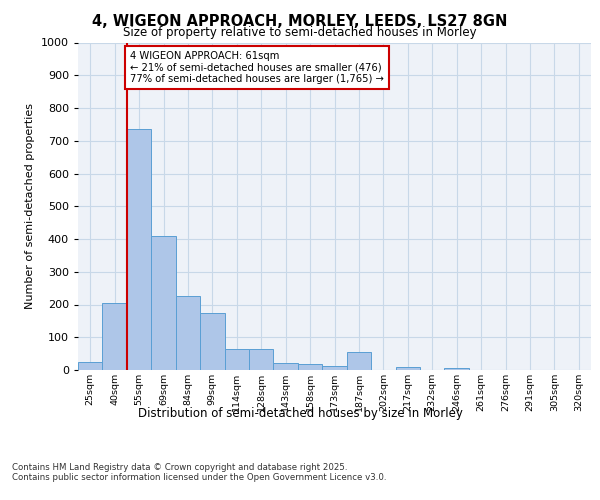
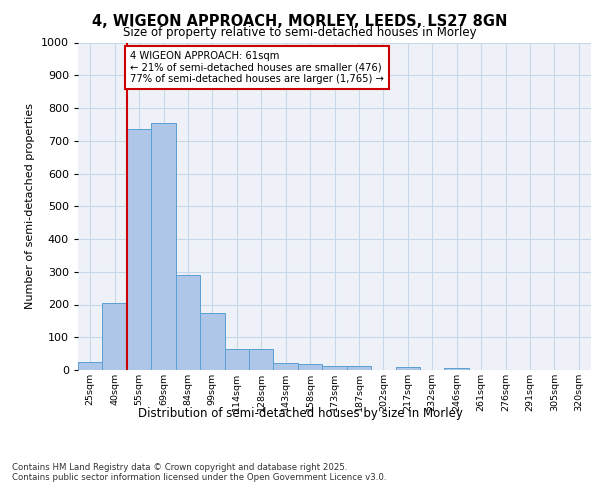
69sqm: 410 -> 755
84sqm: 225 -> 290
187sqm: 55 -> 13
